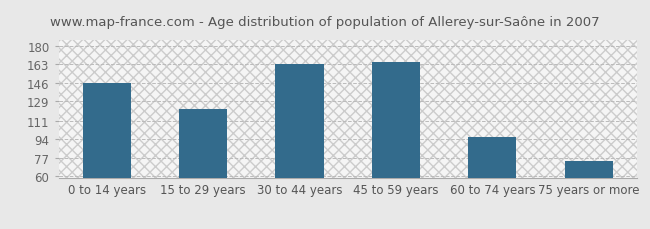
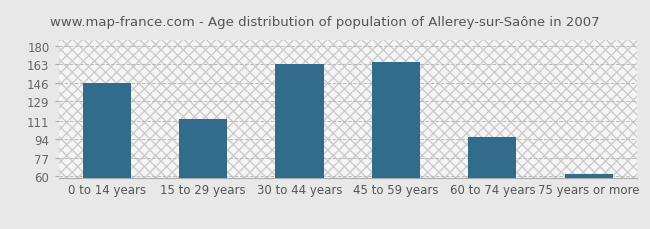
15 to 29 years: 122 -> 113
75 years or more: 74 -> 62
